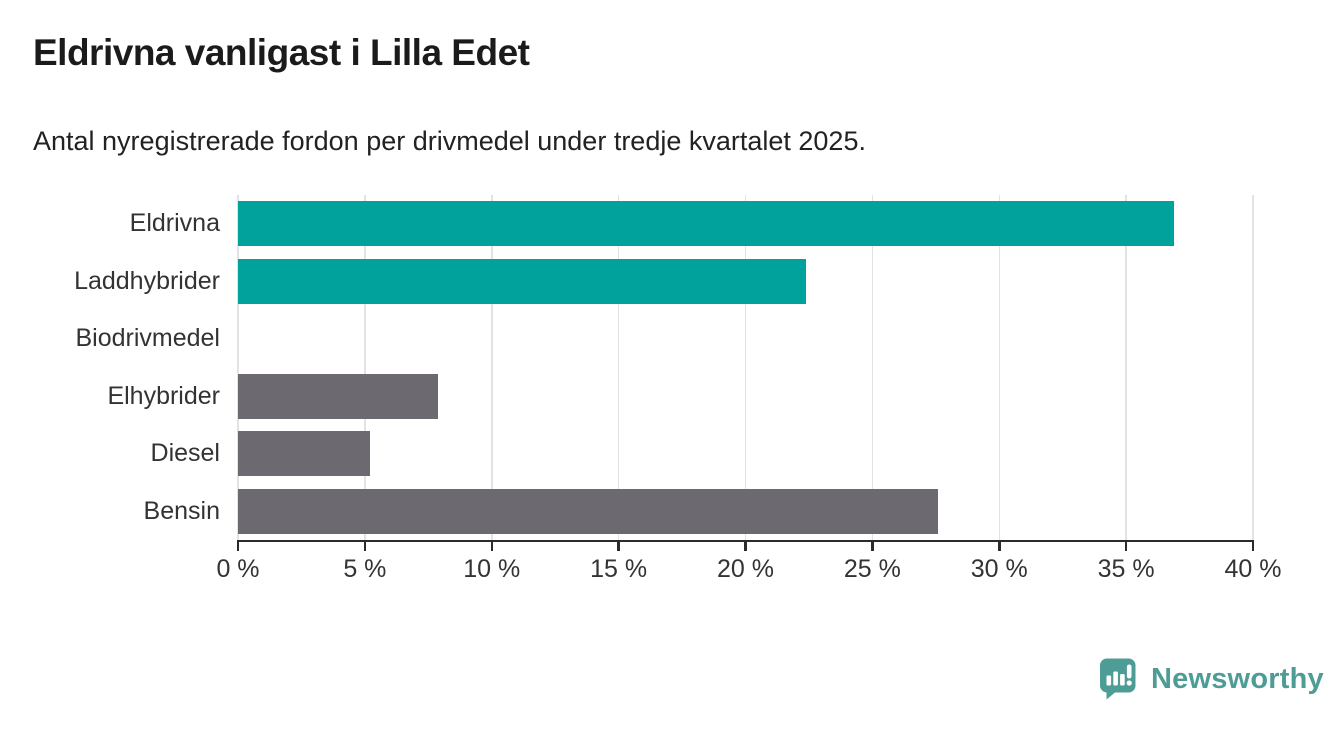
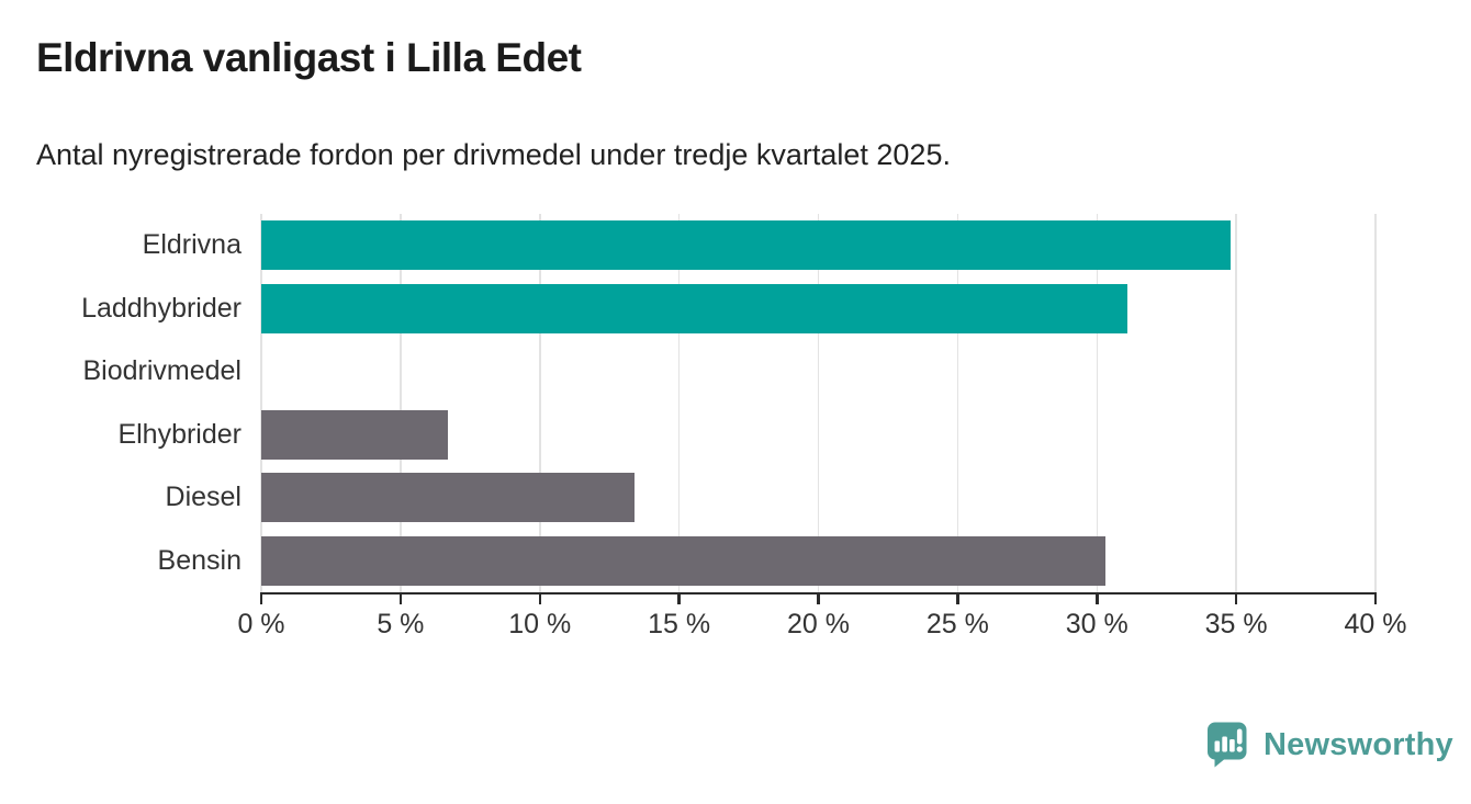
Eldrivna: 36.9% -> 34.8%
Laddhybrider: 22.4% -> 31.1%
Elhybrider: 7.9% -> 6.7%
Diesel: 5.2% -> 13.4%
Bensin: 27.6% -> 30.3%
